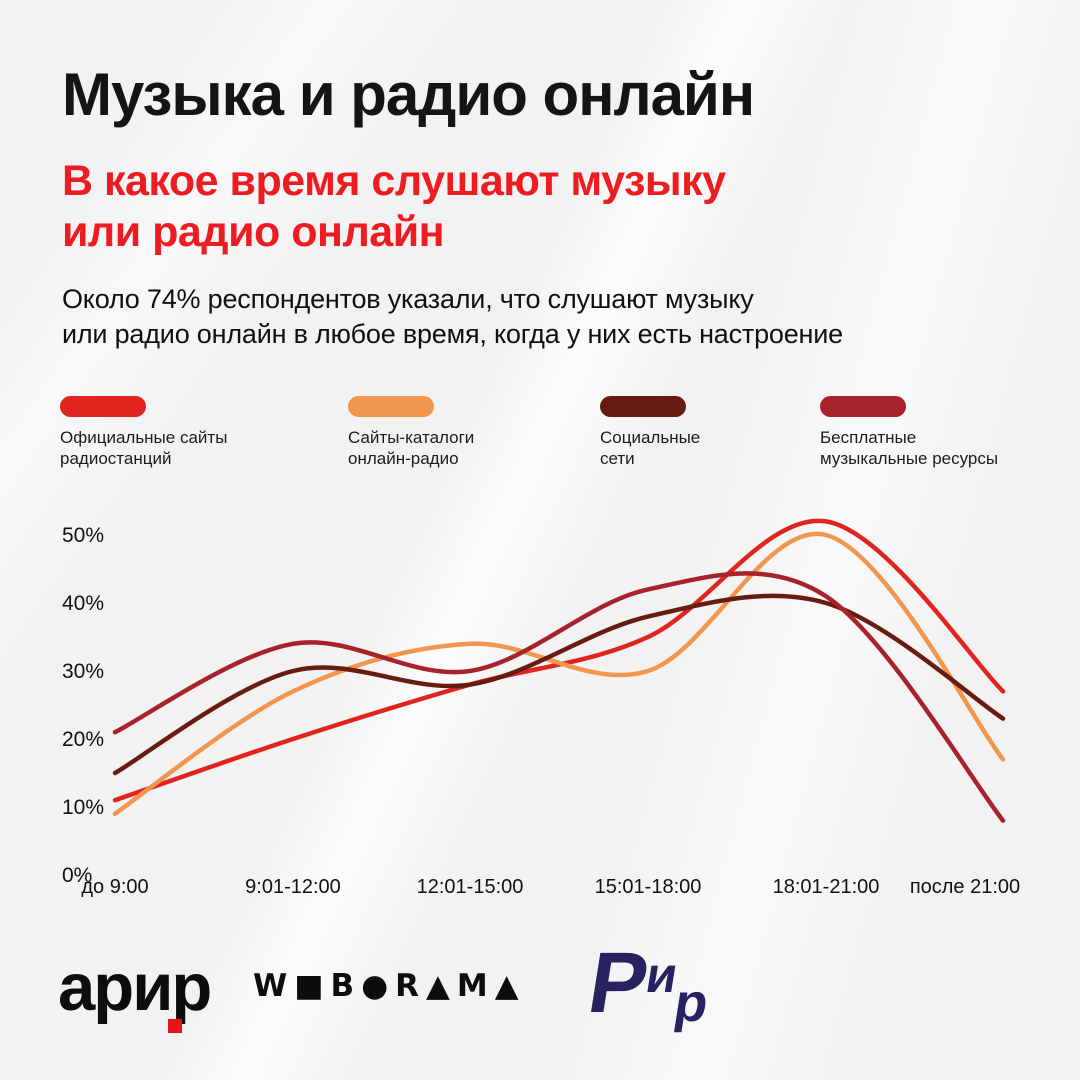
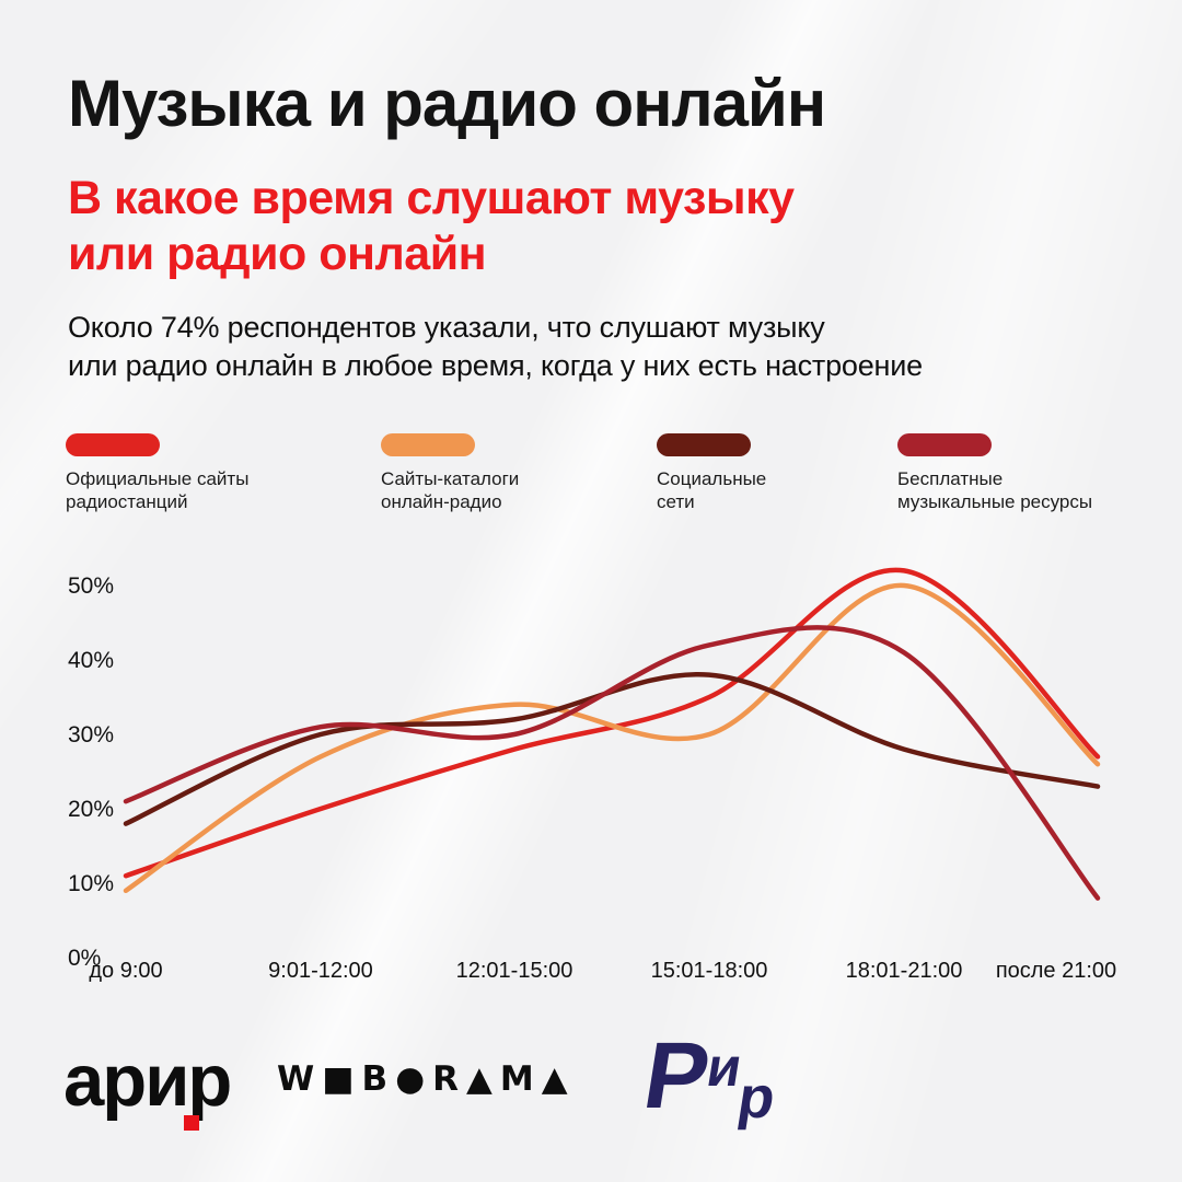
Социальные сети/до 9:00: 15% -> 18%
Бесплатные музыкальные ресурсы/9:01-12:00: 34% -> 31%
Социальные сети/12:01-15:00: 28% -> 32%
Социальные сети/18:01-21:00: 40% -> 28%
Сайты-каталоги онлайн-радио/после 21:00: 17% -> 26%
